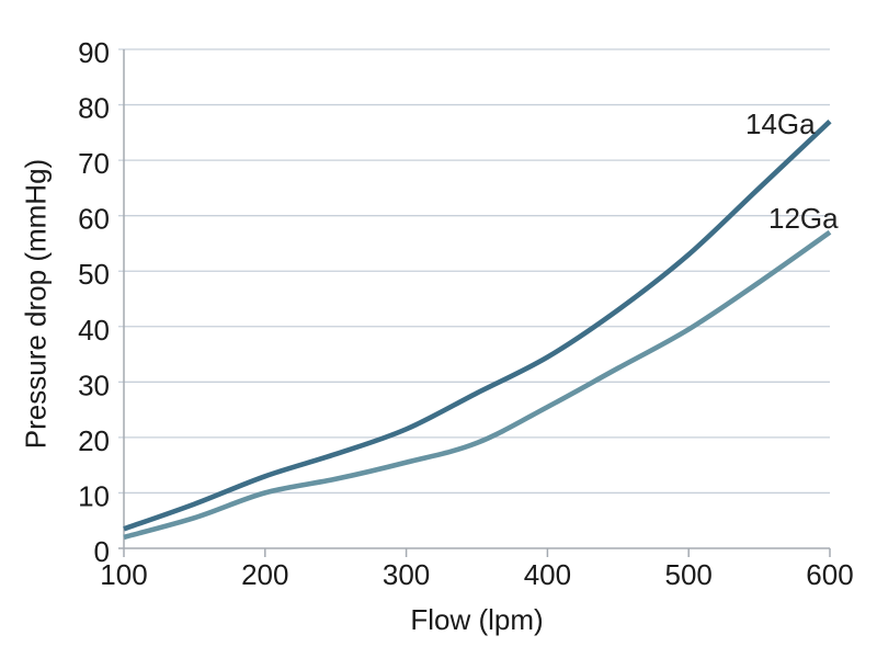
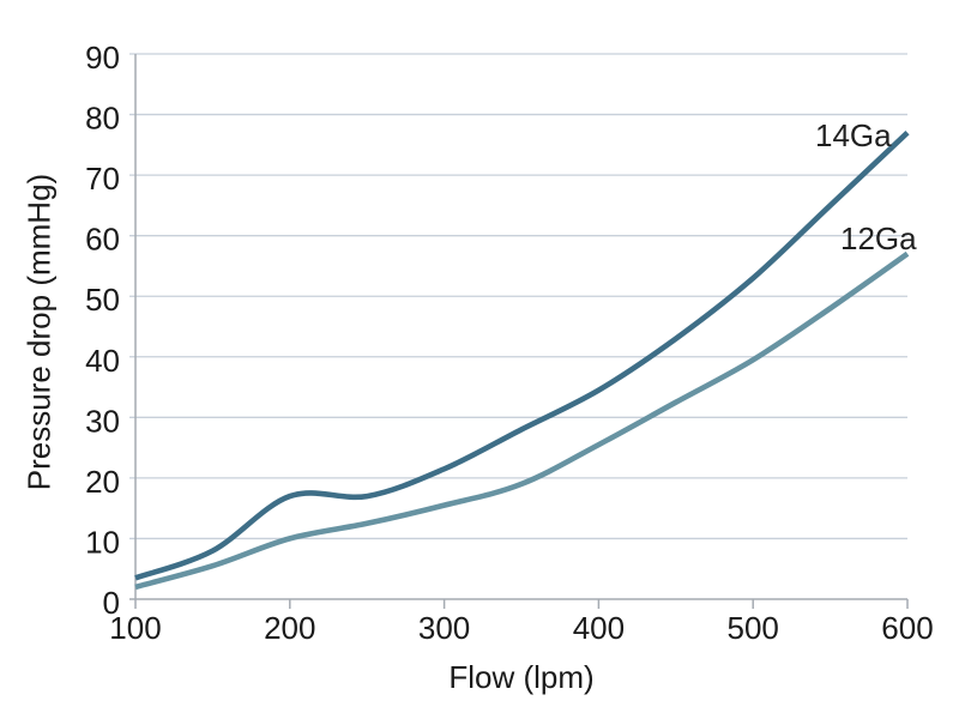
14Ga/200: 13 -> 17
